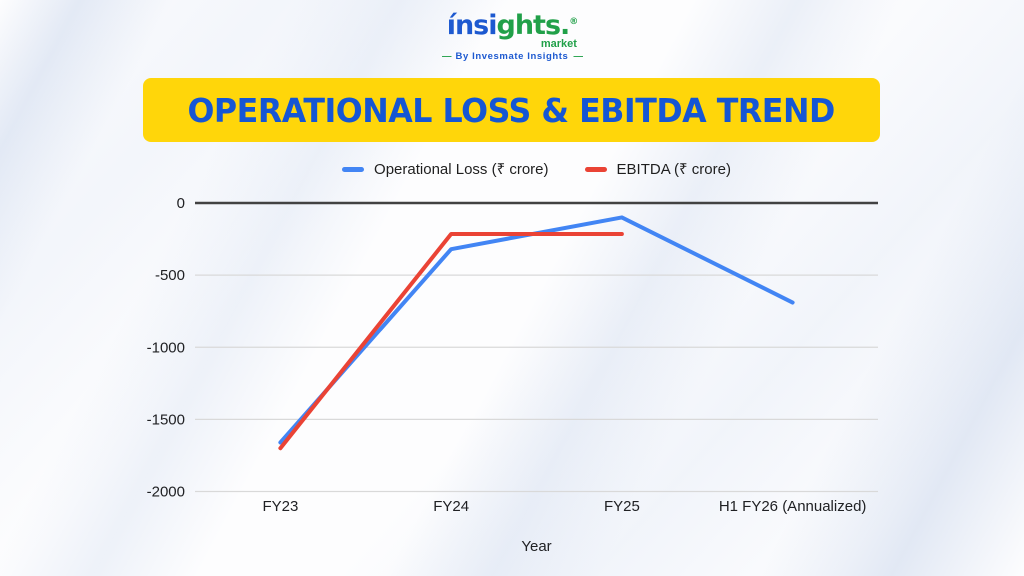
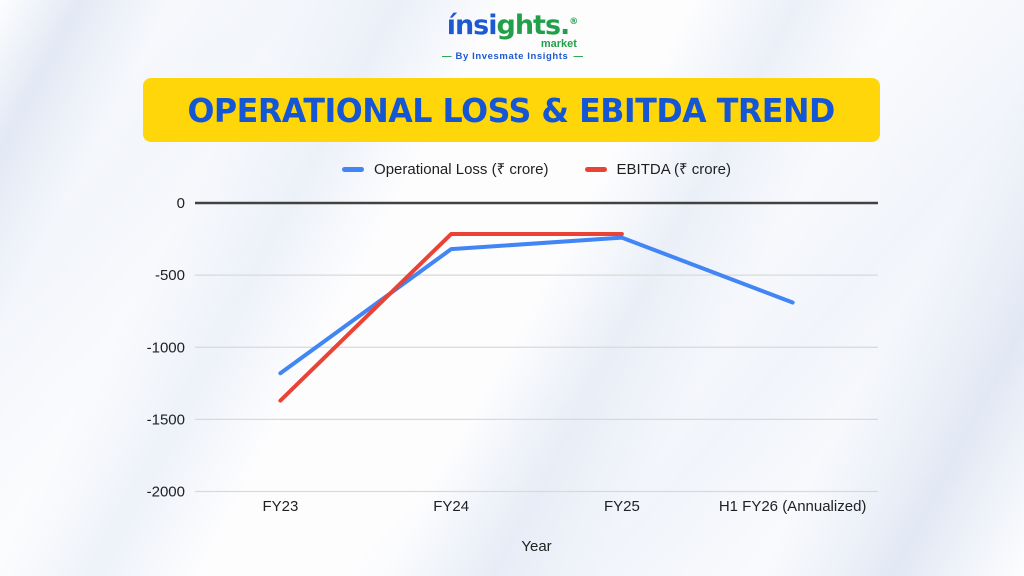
Operational Loss (₹ crore)/FY23: -1660 -> -1180
EBITDA (₹ crore)/FY23: -1700 -> -1370
Operational Loss (₹ crore)/FY25: -100 -> -240
